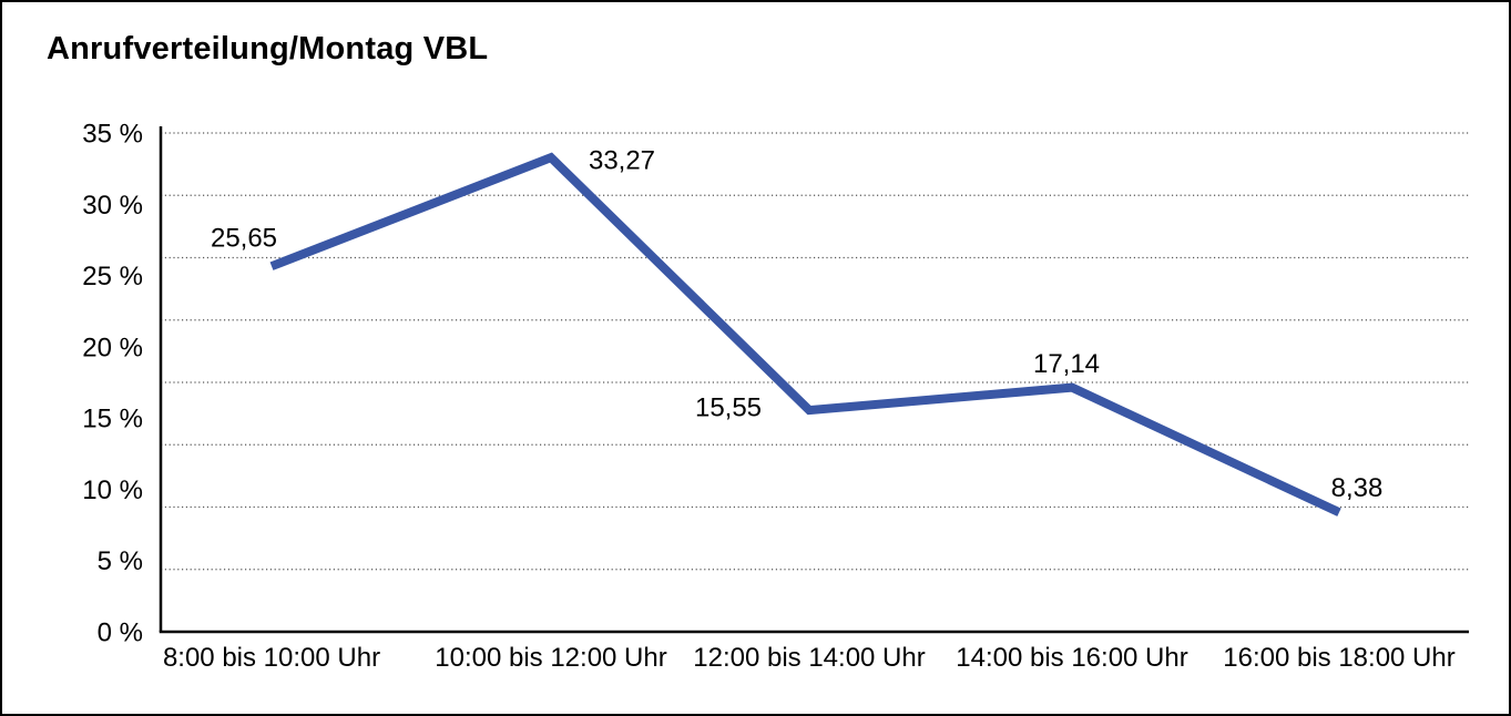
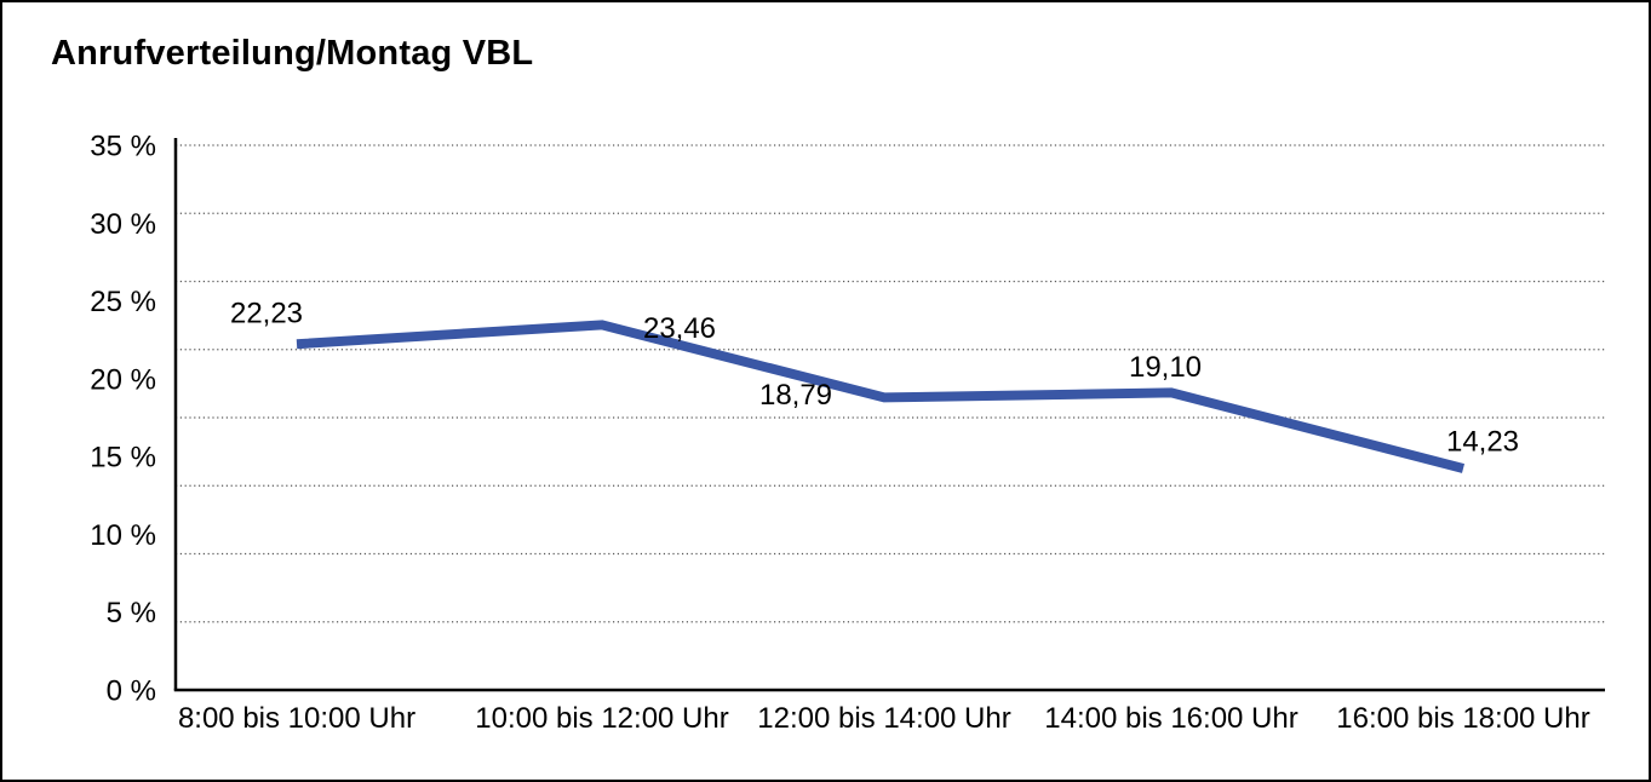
8:00 bis 10:00 Uhr: 25,65 -> 22,23
10:00 bis 12:00 Uhr: 33,27 -> 23,46
12:00 bis 14:00 Uhr: 15,55 -> 18,79
14:00 bis 16:00 Uhr: 17,14 -> 19,10
16:00 bis 18:00 Uhr: 8,38 -> 14,23
